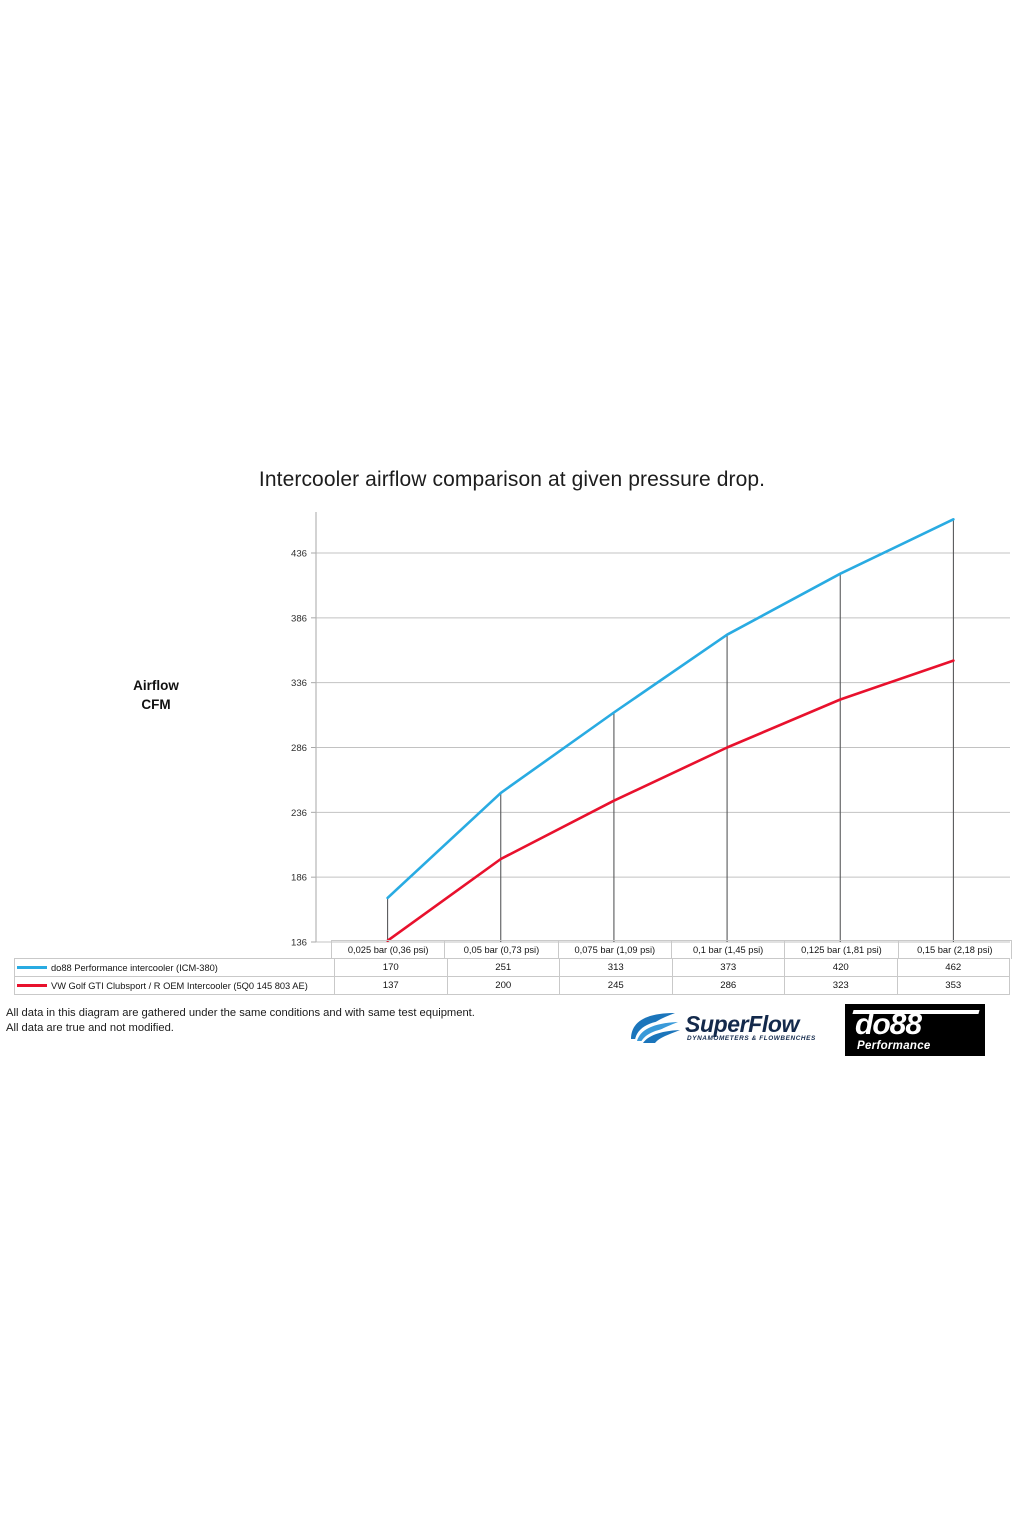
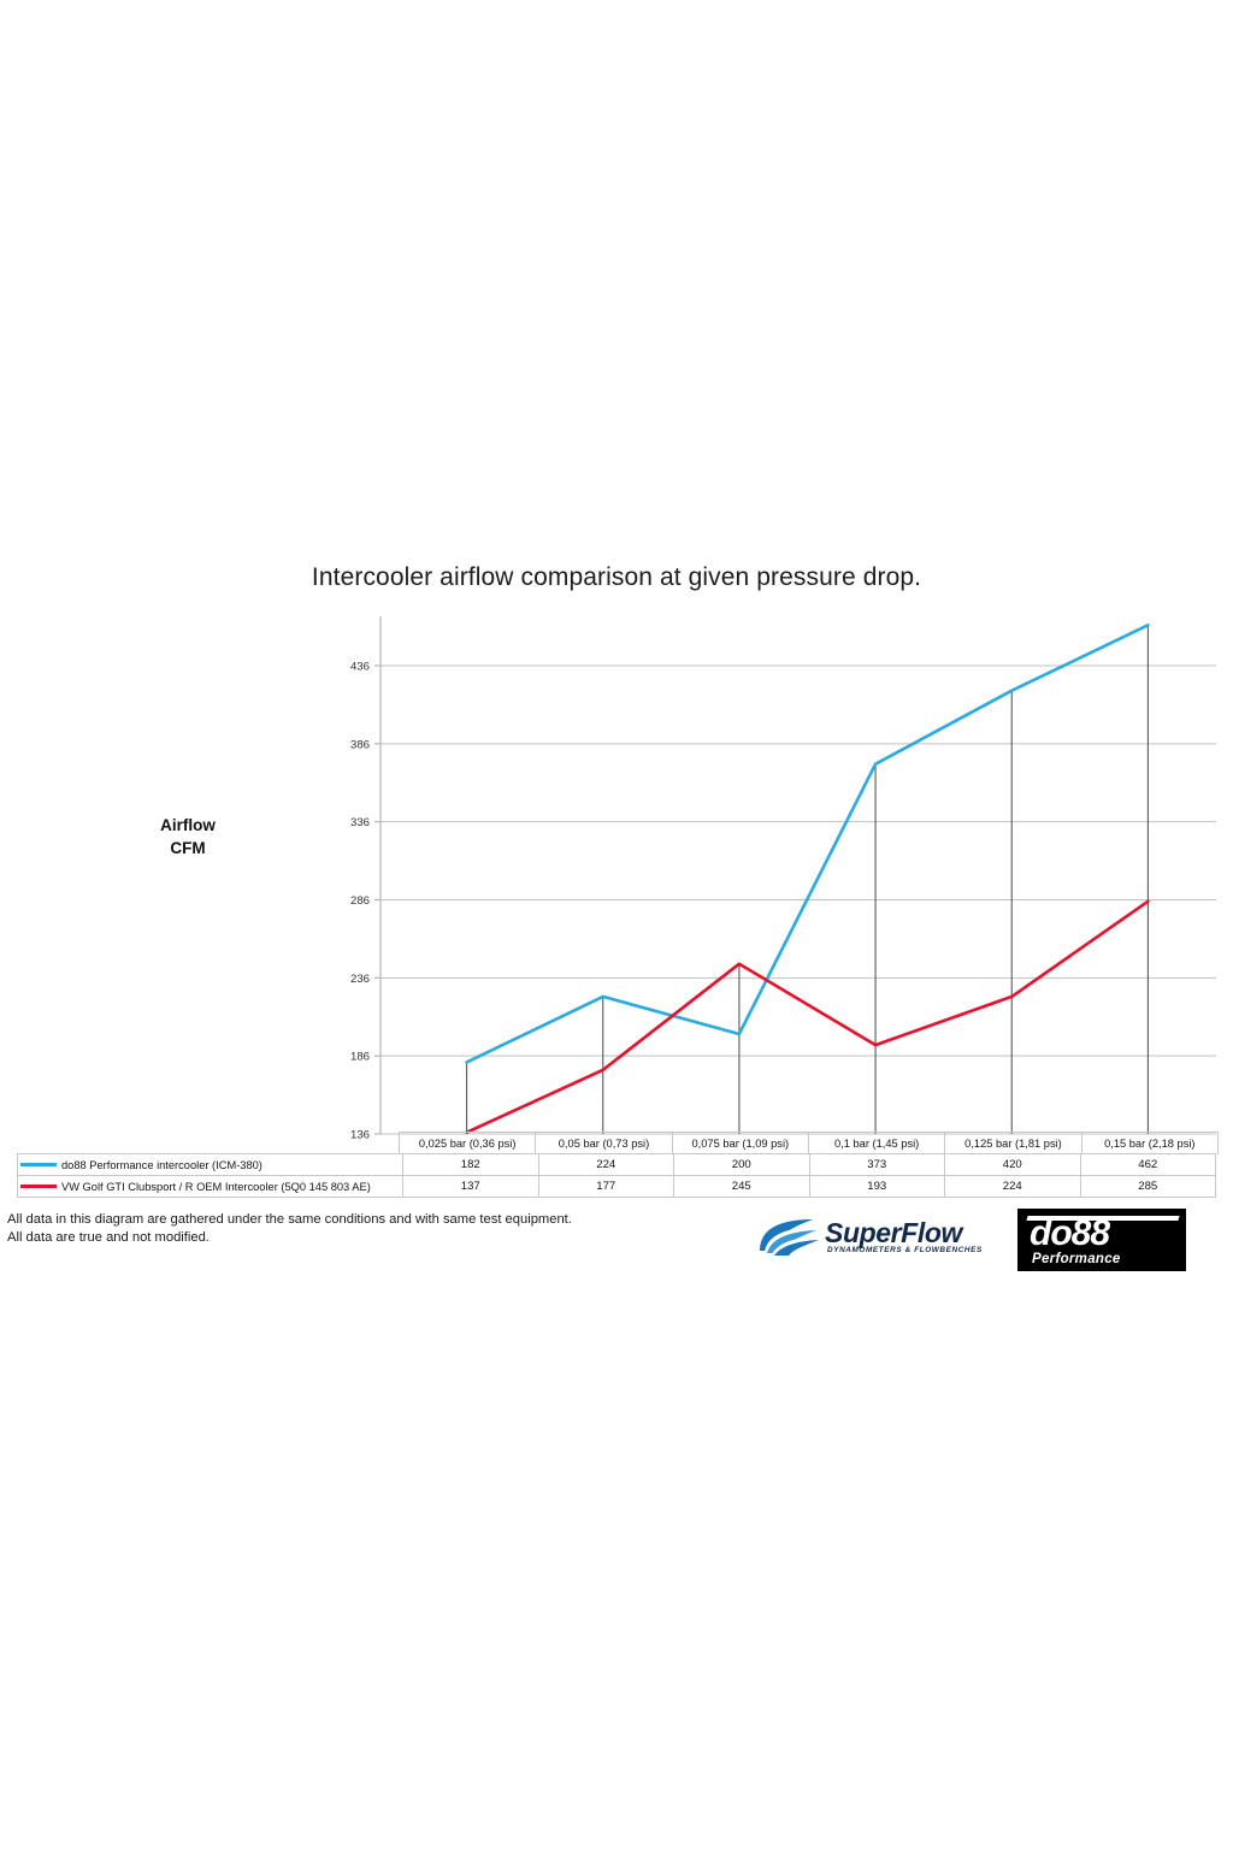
do88 Performance intercooler (ICM-380)/0,025 bar (0,36 psi): 170 -> 182
do88 Performance intercooler (ICM-380)/0,05 bar (0,73 psi): 251 -> 224
VW Golf GTI Clubsport / R OEM Intercooler (5Q0 145 803 AE)/0,05 bar (0,73 psi): 200 -> 177
do88 Performance intercooler (ICM-380)/0,075 bar (1,09 psi): 313 -> 200
VW Golf GTI Clubsport / R OEM Intercooler (5Q0 145 803 AE)/0,1 bar (1,45 psi): 286 -> 193
VW Golf GTI Clubsport / R OEM Intercooler (5Q0 145 803 AE)/0,125 bar (1,81 psi): 323 -> 224
VW Golf GTI Clubsport / R OEM Intercooler (5Q0 145 803 AE)/0,15 bar (2,18 psi): 353 -> 285
